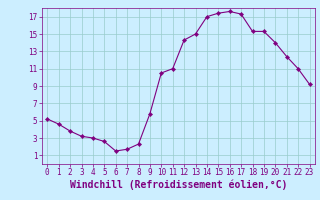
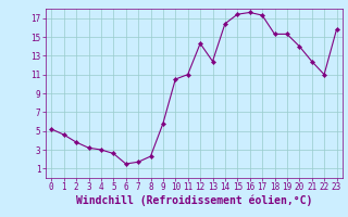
13: 15.0 -> 12.4
14: 17.0 -> 16.4
23: 9.2 -> 15.8
